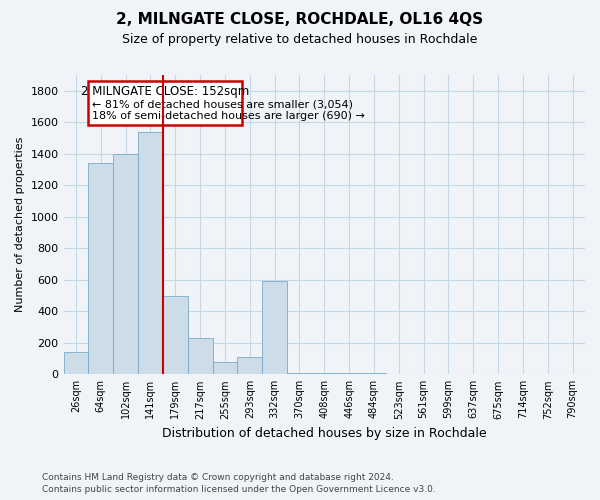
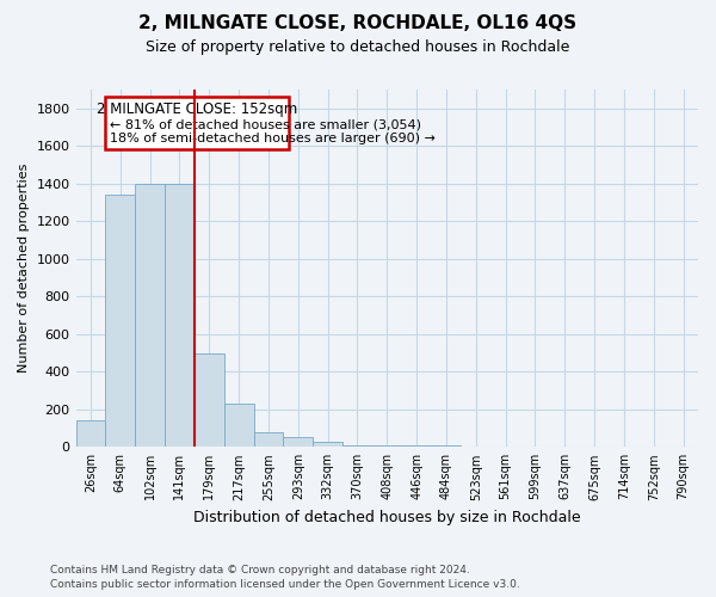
141sqm: 1540 -> 1400
293sqm: 110 -> 50
332sqm: 590 -> 20
